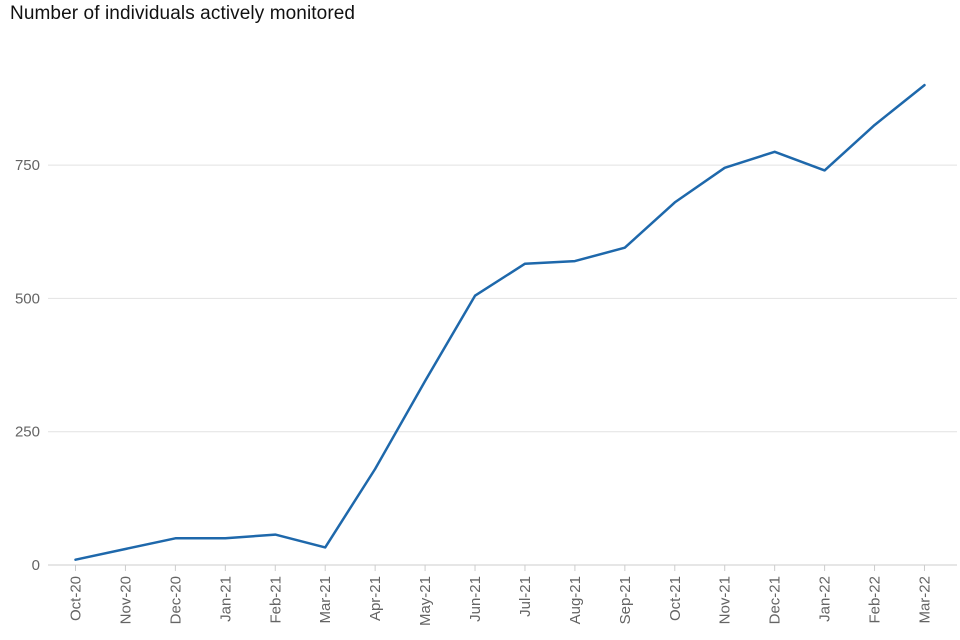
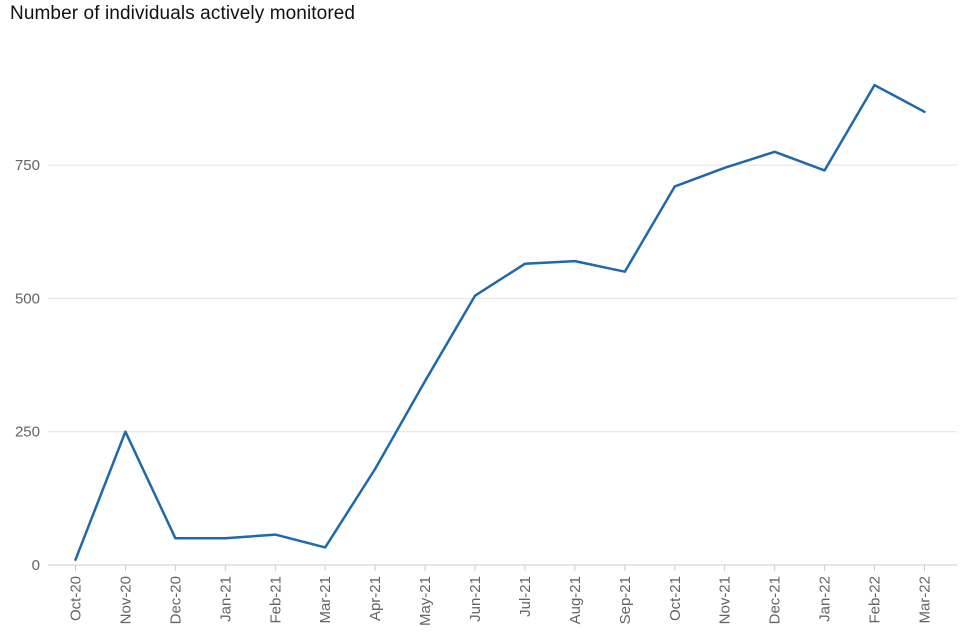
Nov-20: 30 -> 250
Sep-21: 600 -> 550
Oct-21: 680 -> 710
Feb-22: 820 -> 900
Mar-22: 900 -> 850
